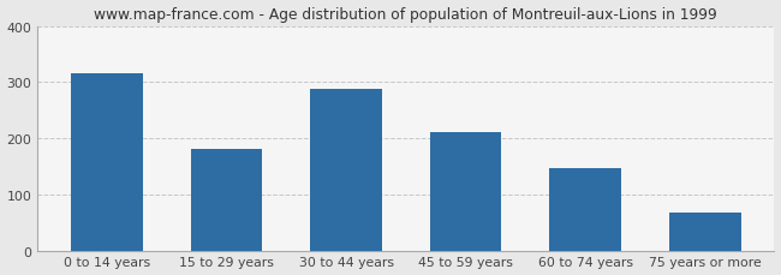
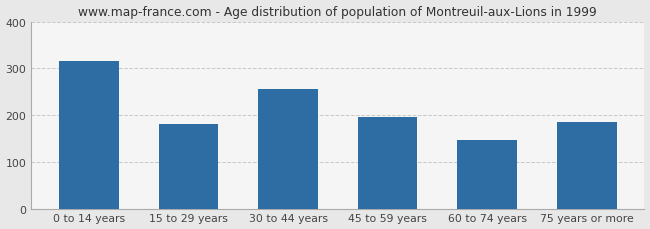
30 to 44 years: 287 -> 255
45 to 59 years: 210 -> 195
75 years or more: 68 -> 185
